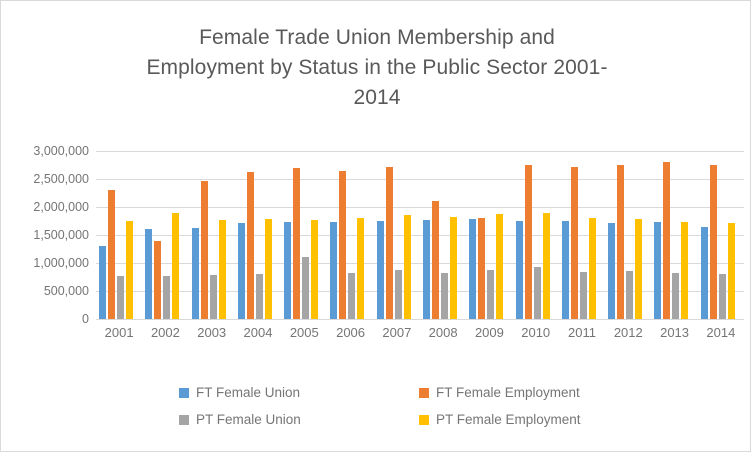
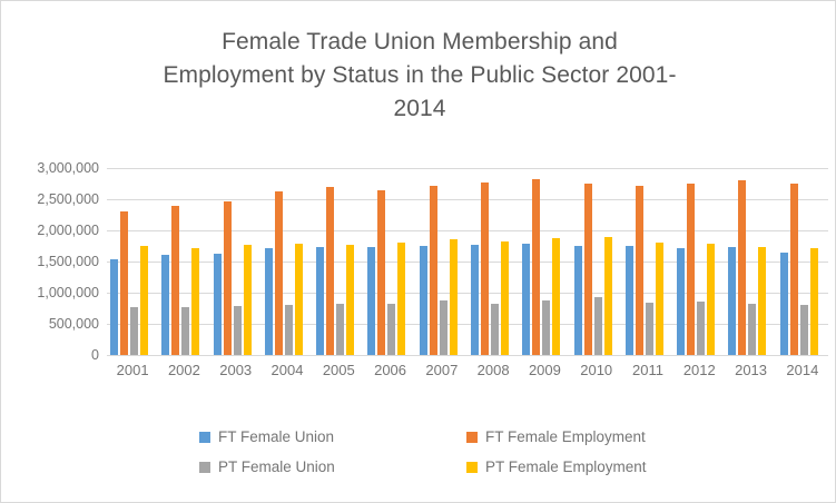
FT Female Union/2001: 1300000 -> 1500000
FT Female Employment/2002: 1400000 -> 2400000
PT Female Employment/2002: 1900000 -> 1700000
PT Female Union/2005: 1100000 -> 800000
FT Female Employment/2008: 2100000 -> 2800000
FT Female Employment/2009: 1800000 -> 2800000
